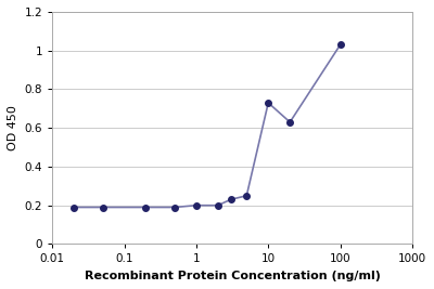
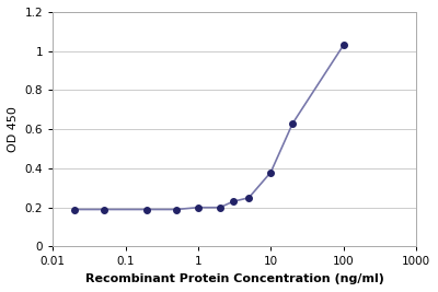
10: 0.73 -> 0.38
